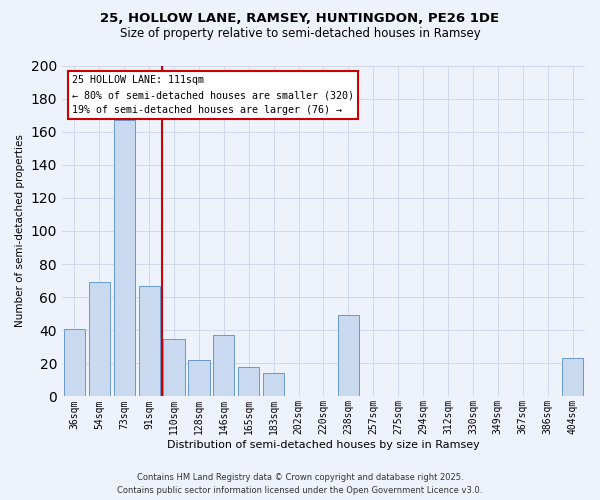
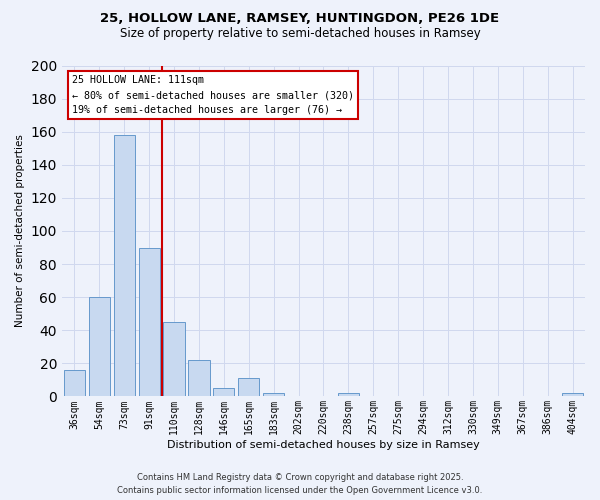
36sqm: 41 -> 16
54sqm: 69 -> 60
73sqm: 167 -> 158
91sqm: 67 -> 90
110sqm: 35 -> 45
146sqm: 37 -> 5
165sqm: 18 -> 11
183sqm: 14 -> 2
238sqm: 49 -> 2
404sqm: 23 -> 2
